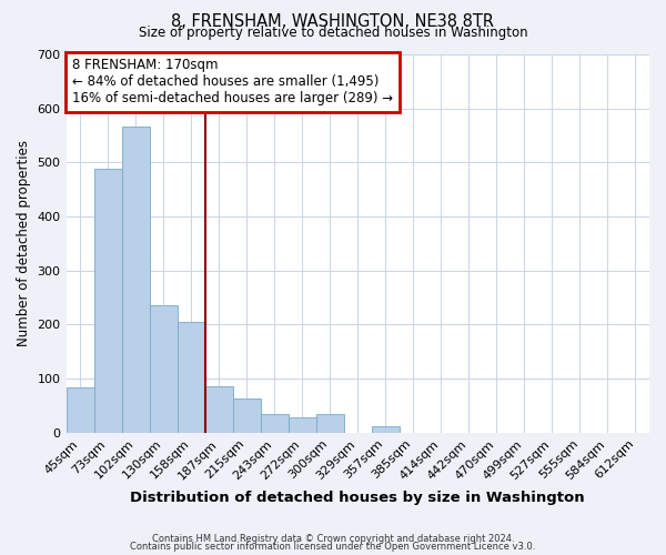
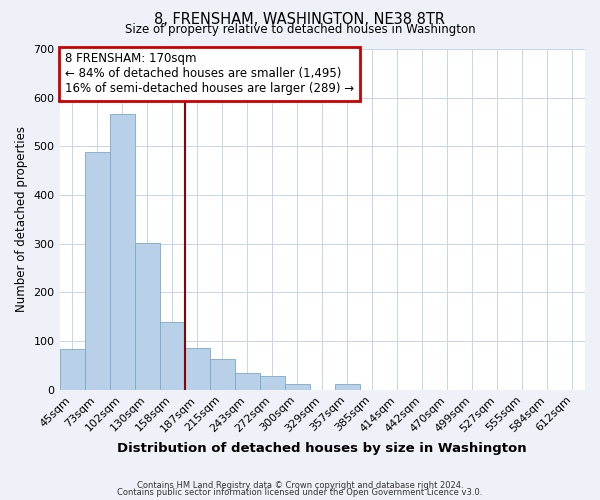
130sqm: 235 -> 302
158sqm: 205 -> 140
300sqm: 35 -> 12
